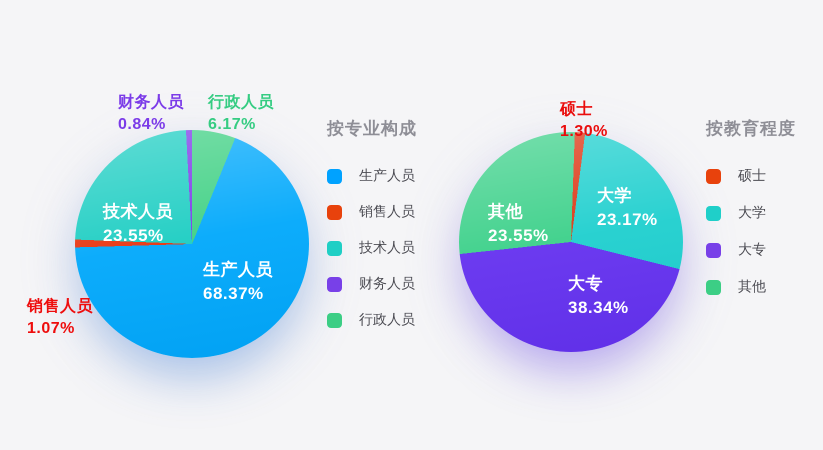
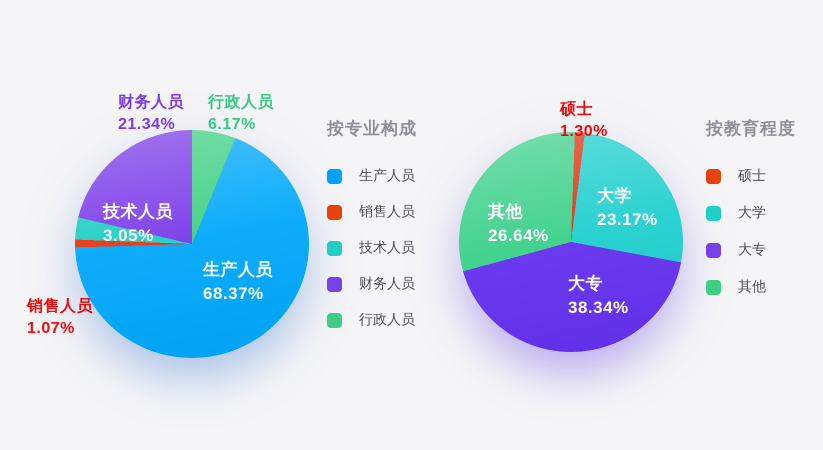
按专业构成/技术人员: 23.55% -> 3.05%
按专业构成/财务人员: 0.84% -> 21.34%
按教育程度/其他: 23.55% -> 26.64%
